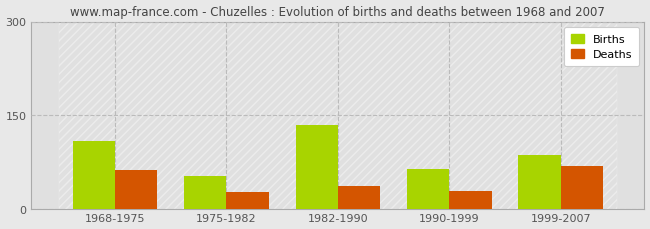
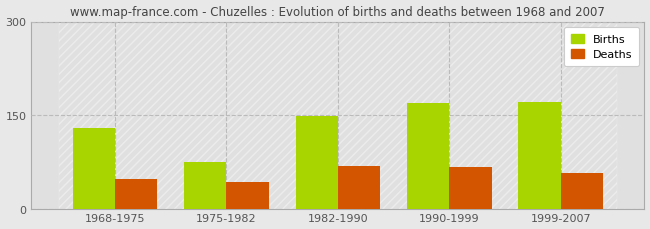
Births/1968-1975: 108 -> 130
Deaths/1968-1975: 62 -> 47
Births/1975-1982: 52 -> 75
Deaths/1975-1982: 26 -> 42
Births/1982-1990: 134 -> 148
Deaths/1982-1990: 36 -> 68
Births/1990-1999: 64 -> 170
Deaths/1990-1999: 28 -> 67
Births/1999-2007: 86 -> 171
Deaths/1999-2007: 68 -> 57
